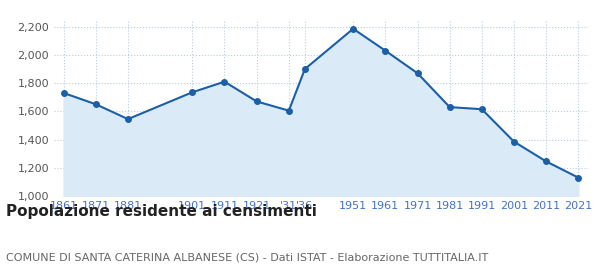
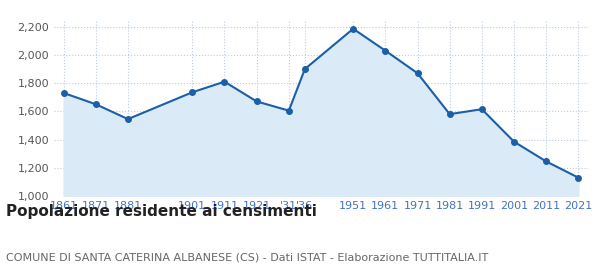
1981: 1,630 -> 1,580
